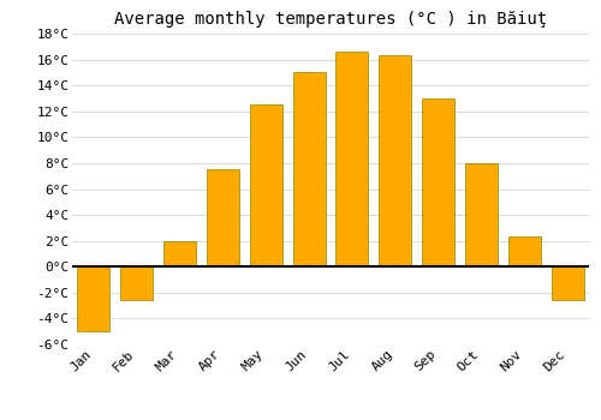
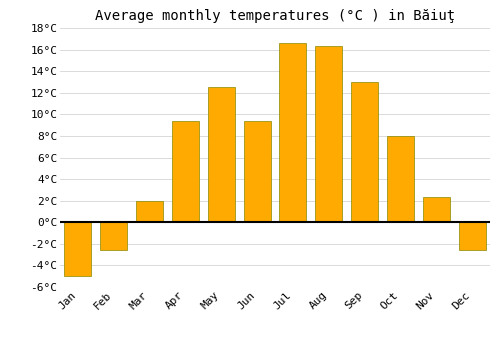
Apr: 7.5°C -> 9.4°C
Jun: 15.0°C -> 9.4°C
